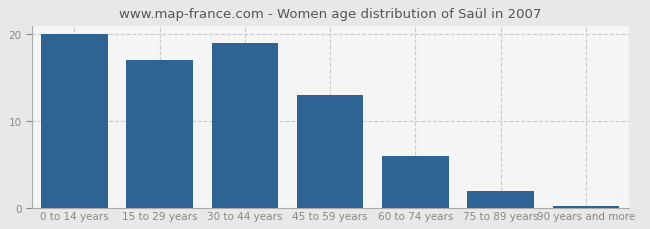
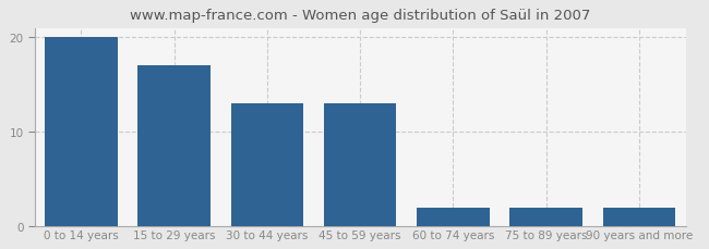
30 to 44 years: 19.0 -> 13.0
60 to 74 years: 6.0 -> 2.0
90 years and more: 0.2 -> 2.0
